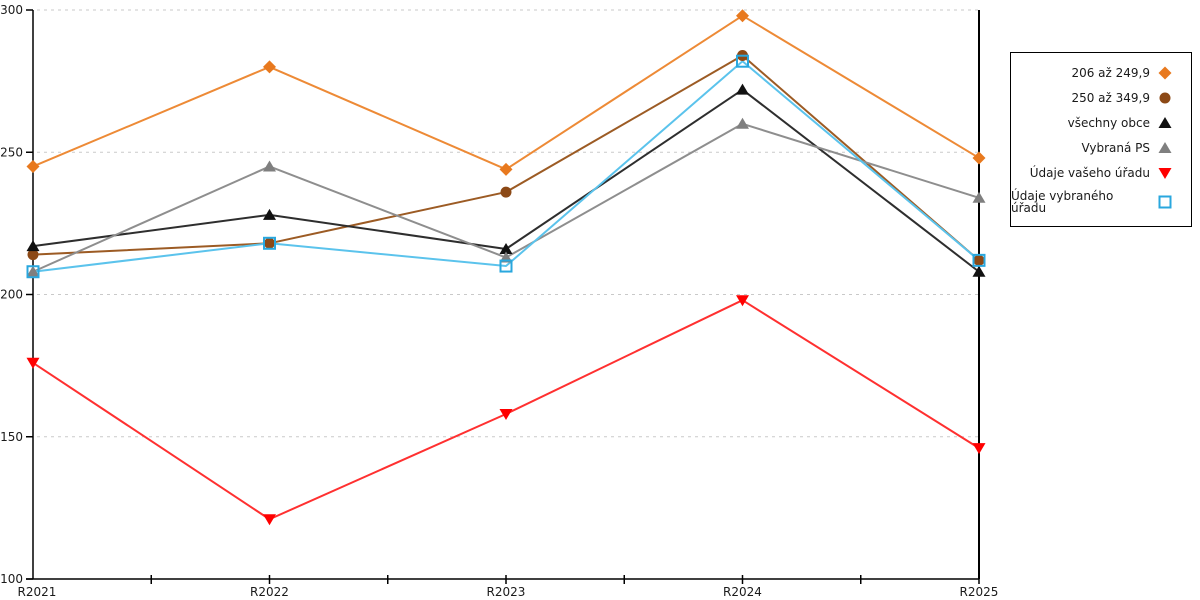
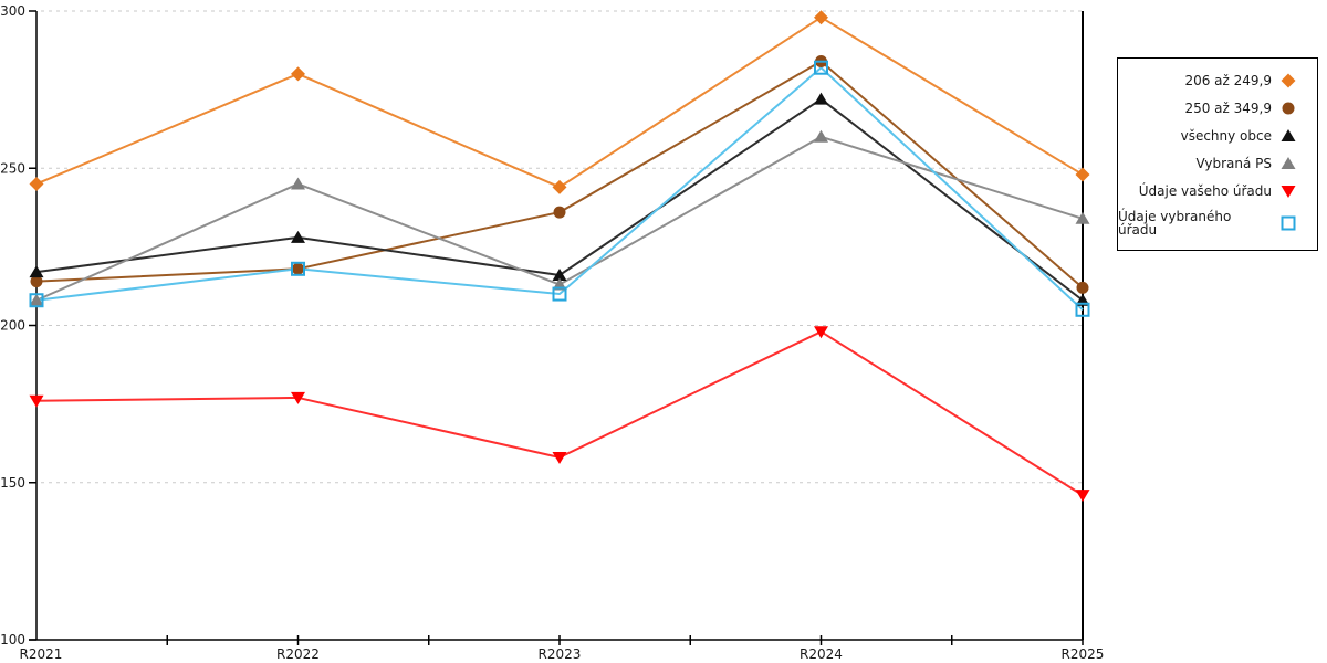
Údaje vašeho úřadu/R2022: 121 -> 177
Údaje vybraného úřadu/R2025: 212 -> 205
